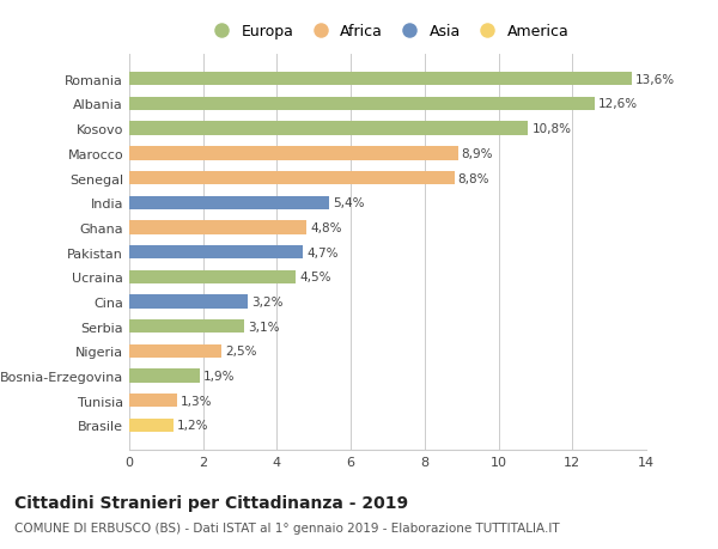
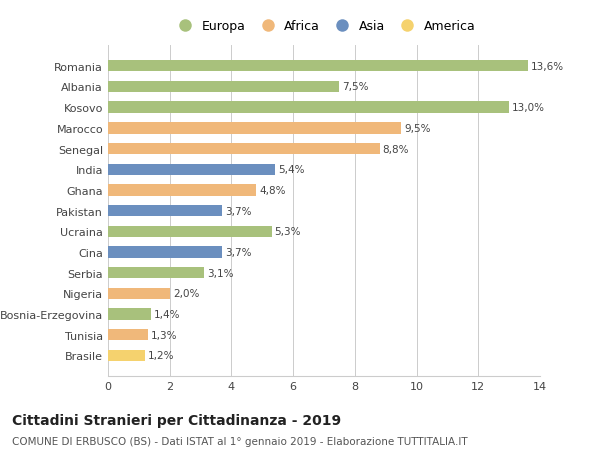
Albania: 12,6% -> 7,5%
Kosovo: 10,8% -> 13,0%
Marocco: 8,9% -> 9,5%
Pakistan: 4,7% -> 3,7%
Ucraina: 4,5% -> 5,3%
Cina: 3,2% -> 3,7%
Nigeria: 2,5% -> 2,0%
Bosnia-Erzegovina: 1,9% -> 1,4%
